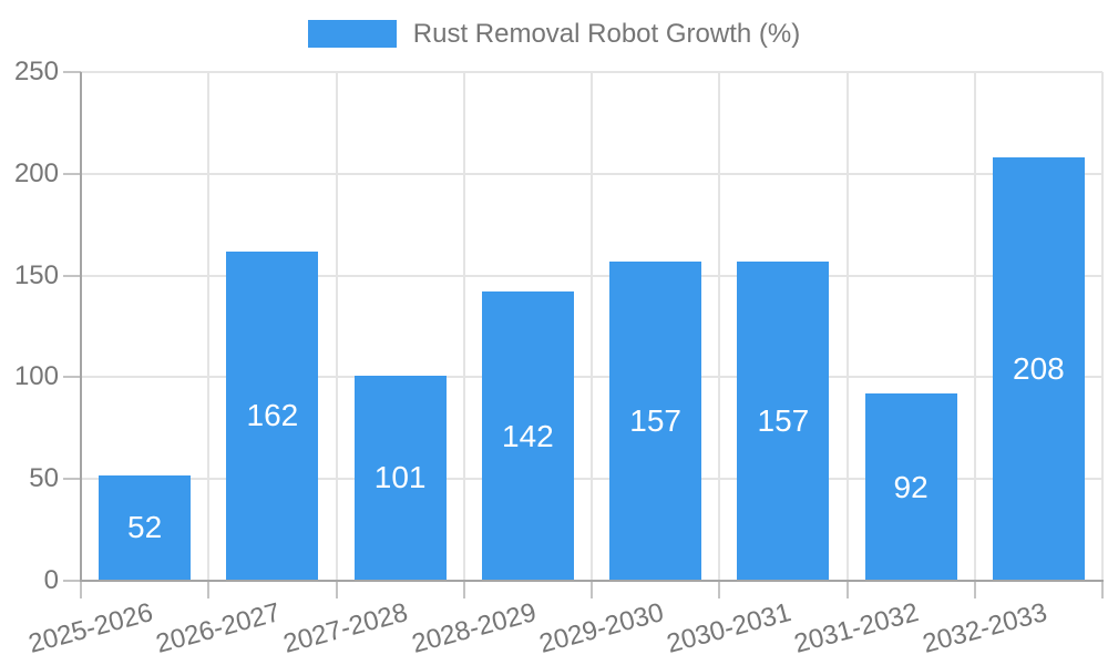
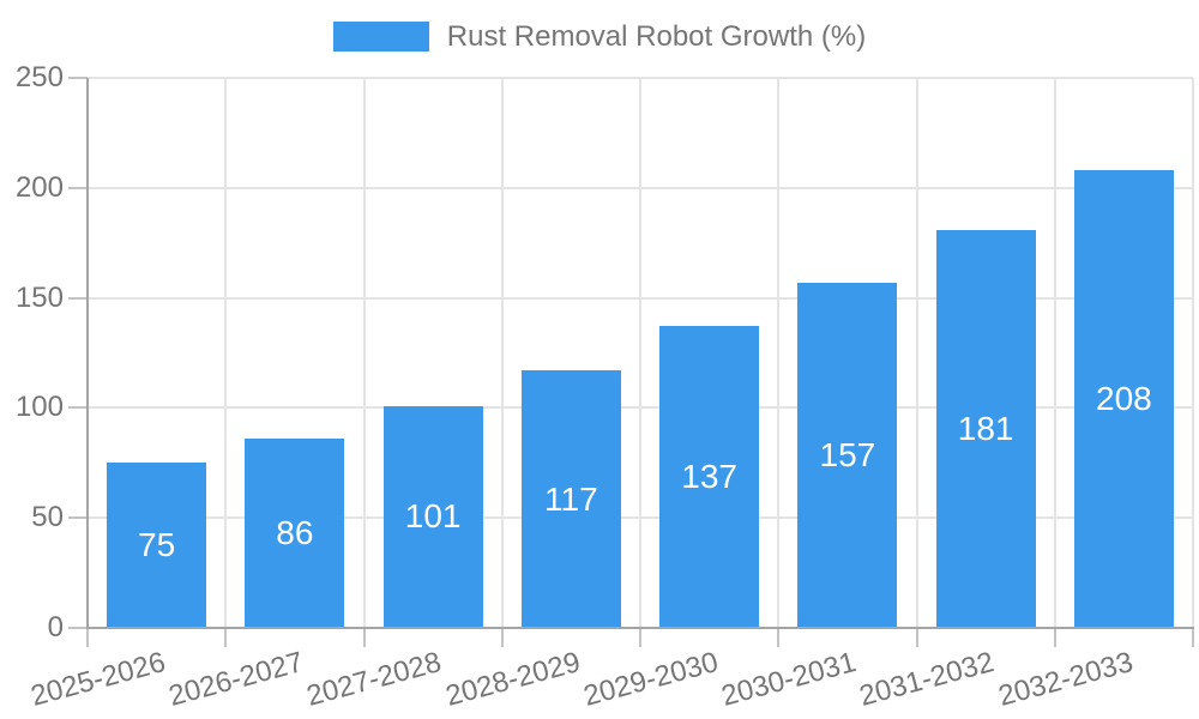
2025-2026: 52 -> 75
2026-2027: 162 -> 86
2028-2029: 142 -> 117
2029-2030: 157 -> 137
2031-2032: 92 -> 181
